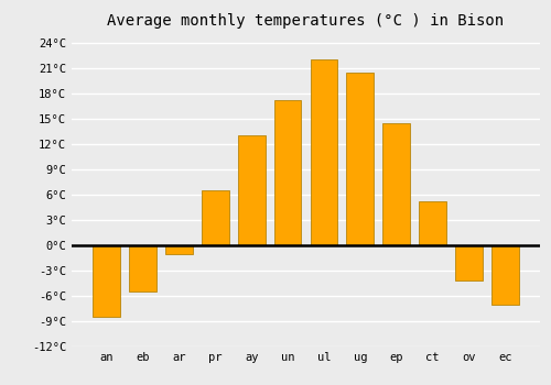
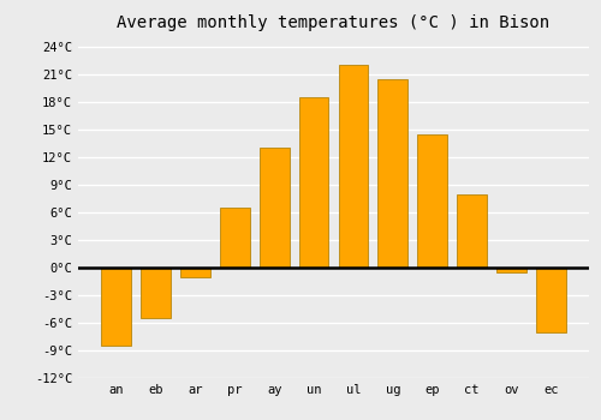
un: 17.2°C -> 18.5°C
ct: 5.2°C -> 8.0°C
ov: -4.2°C -> -0.5°C
